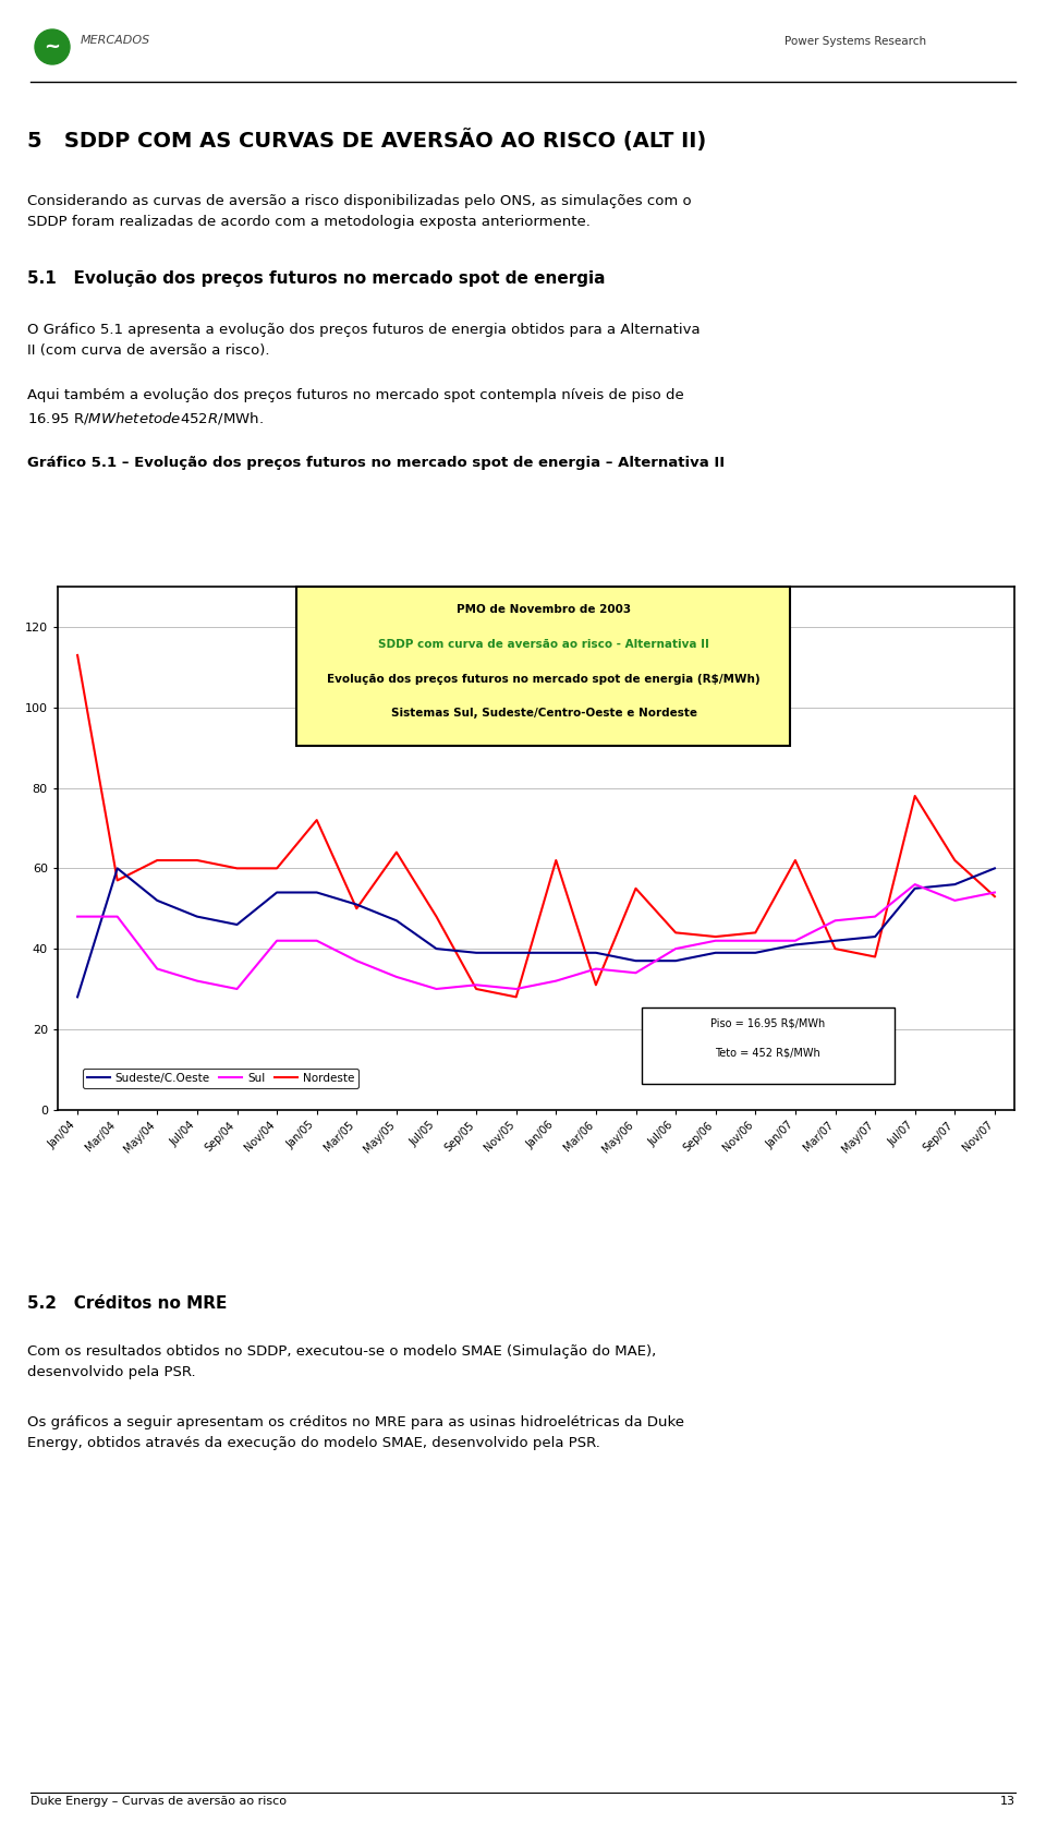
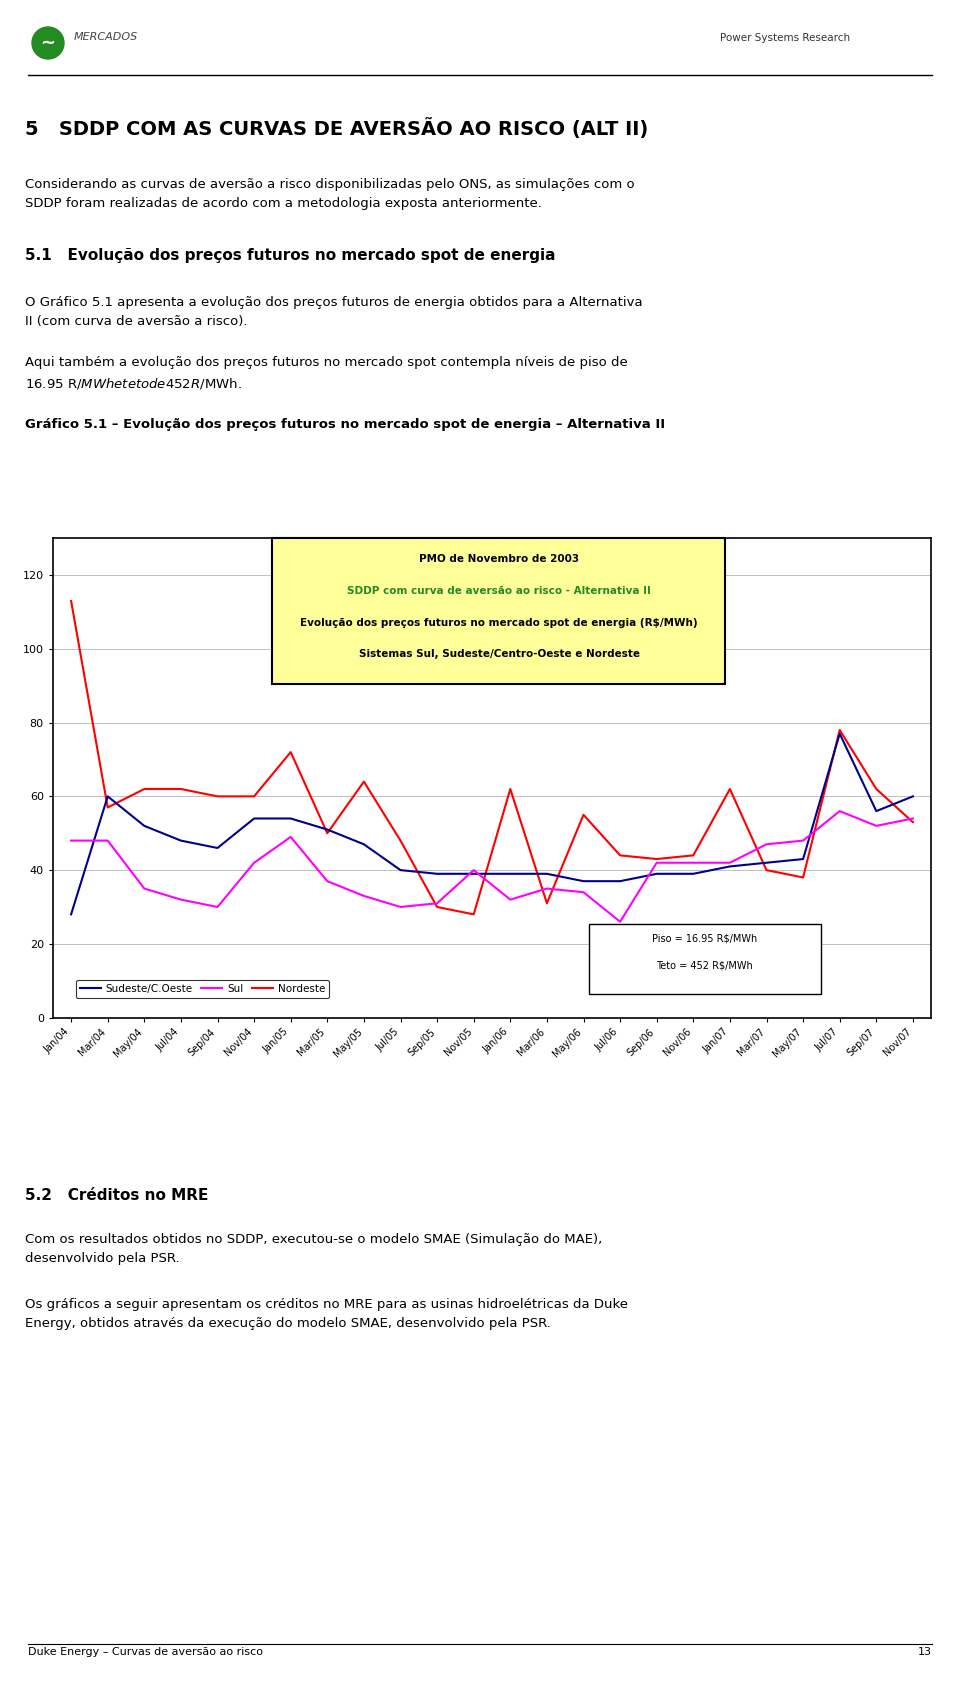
Sul/Jan/05: 42 -> 49
Sul/Nov/05: 30 -> 40
Sul/Jul/06: 40 -> 26
Sudeste/C.Oeste/Jul/07: 55 -> 77
